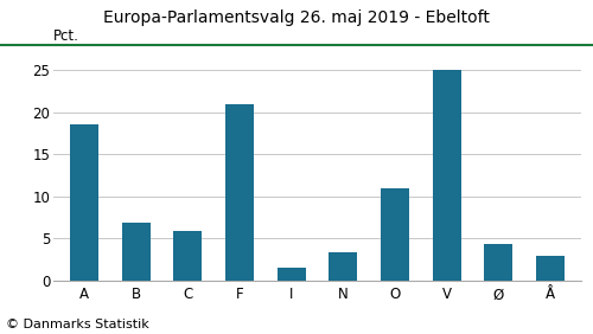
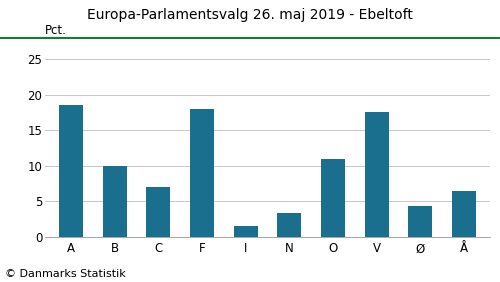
B: 6.9 -> 10.0
C: 5.9 -> 7.0
F: 20.9 -> 18.0
V: 25.0 -> 17.6
Å: 3.0 -> 6.4
